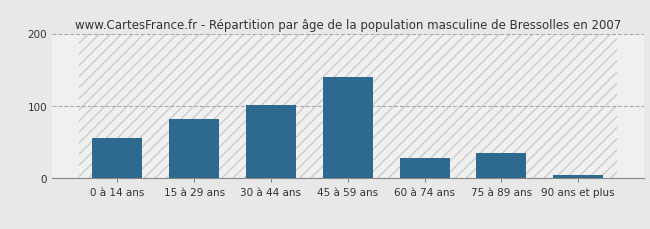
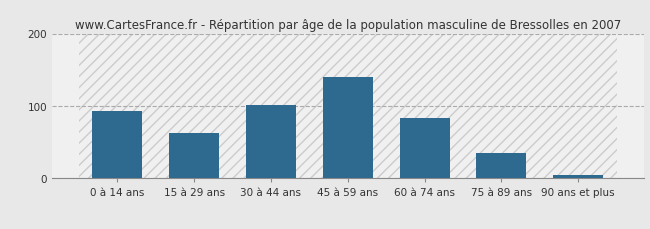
0 à 14 ans: 56 -> 93
15 à 29 ans: 82 -> 62
60 à 74 ans: 28 -> 83
